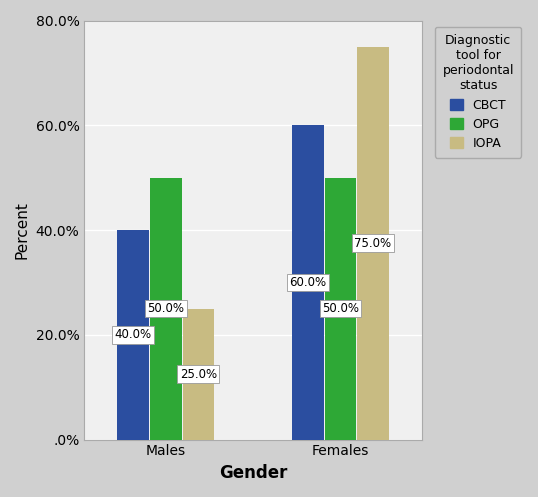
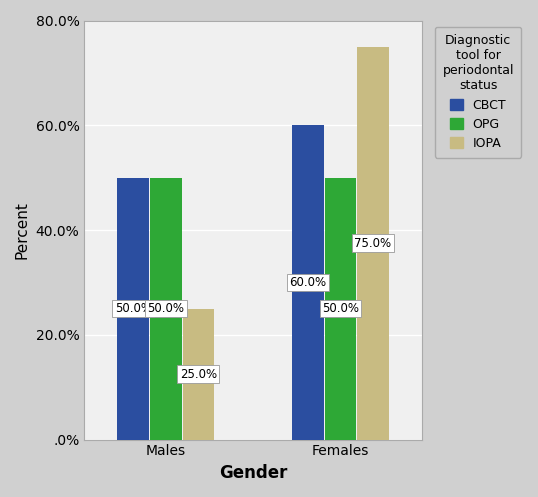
CBCT/Males: 40.0% -> 50.0%
